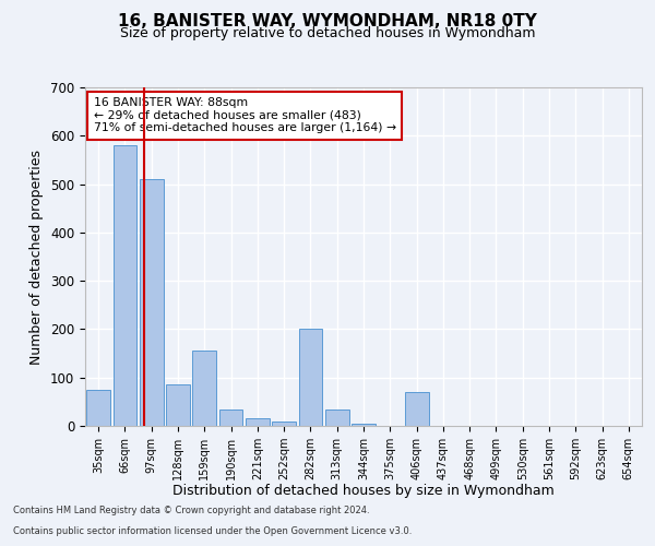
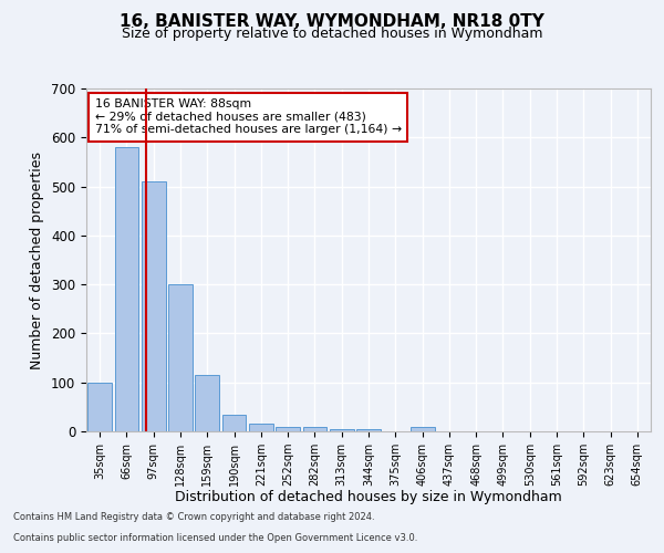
35sqm: 75 -> 100
128sqm: 85 -> 300
159sqm: 155 -> 115
282sqm: 200 -> 8
313sqm: 35 -> 5
406sqm: 70 -> 8
